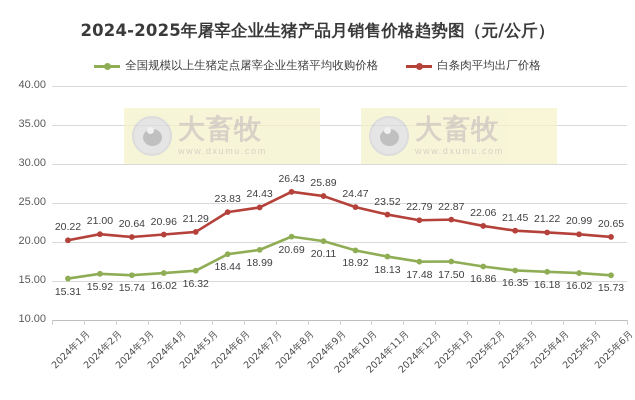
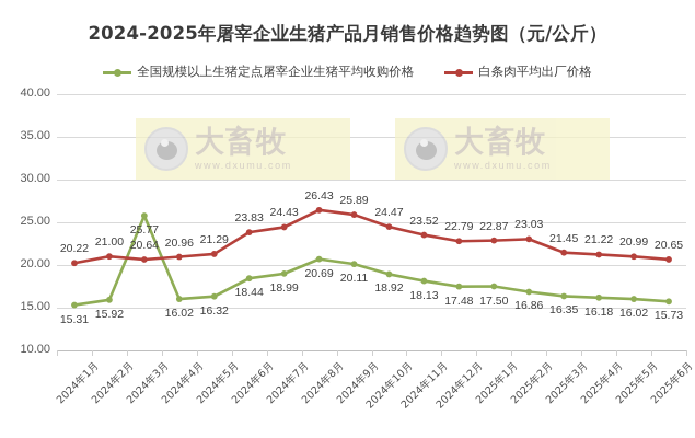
全国规模以上生猪定点屠宰企业生猪平均收购价格/2024年3月: 15.74 -> 25.77
白条肉平均出厂价格/2025年2月: 22.06 -> 23.03
